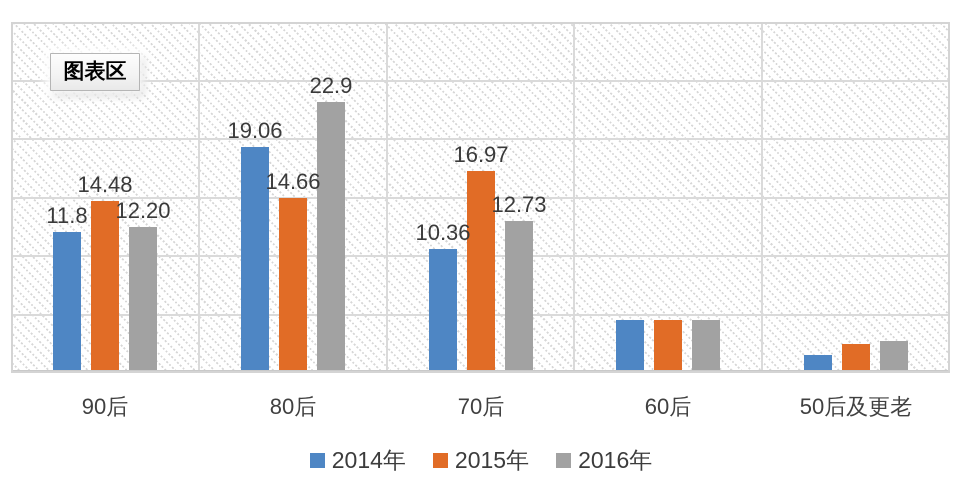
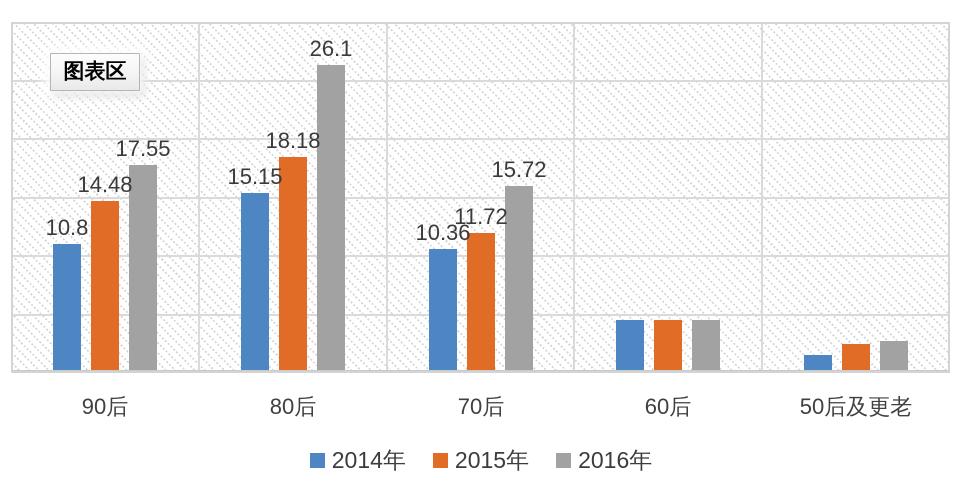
2014年/90后: 11.8 -> 10.8
2016年/90后: 12.20 -> 17.55
2014年/80后: 19.06 -> 15.15
2015年/80后: 14.66 -> 18.18
2016年/80后: 22.9 -> 26.1
2015年/70后: 16.97 -> 11.72
2016年/70后: 12.73 -> 15.72
